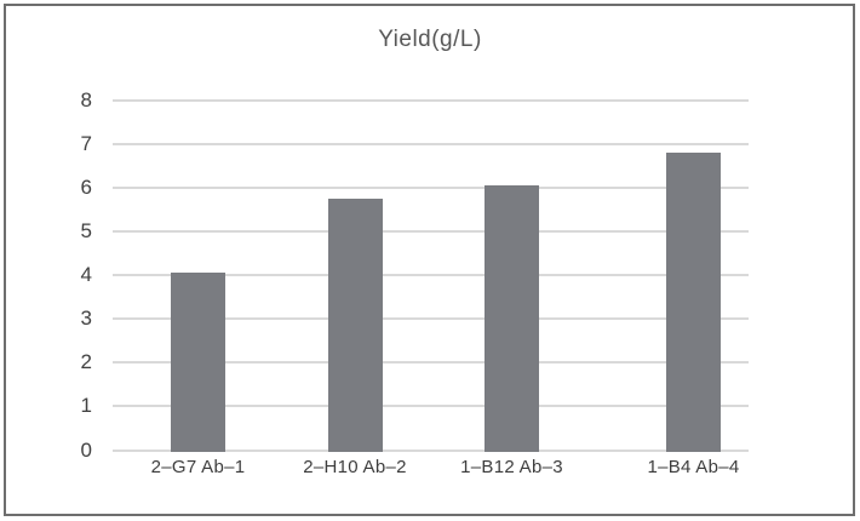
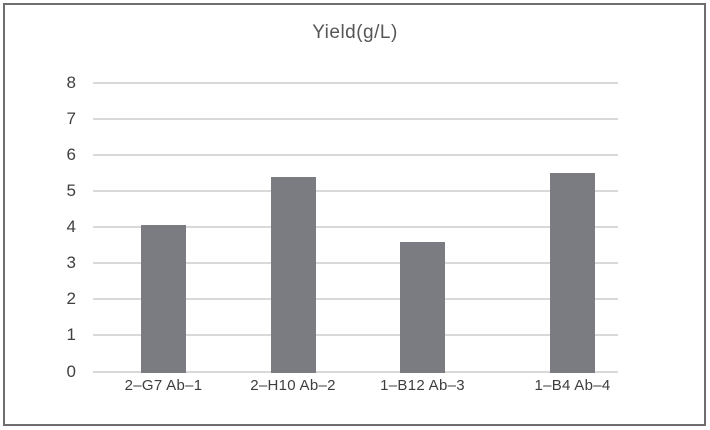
2–H10 Ab–2: 5.8 -> 5.4
1–B12 Ab–3: 6.0 -> 3.6
1–B4 Ab–4: 6.8 -> 5.5
